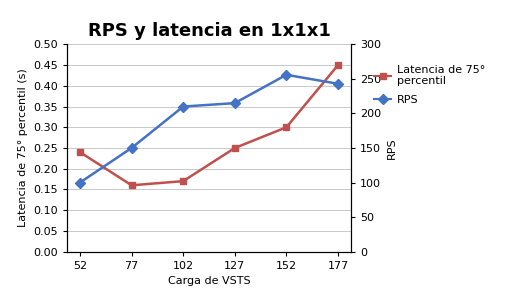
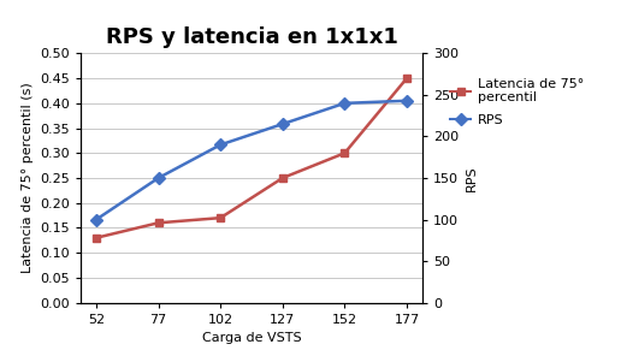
Latencia de 75° percentil/52: 0.24 -> 0.13
RPS/102: 210 -> 190
RPS/152: 256 -> 240
